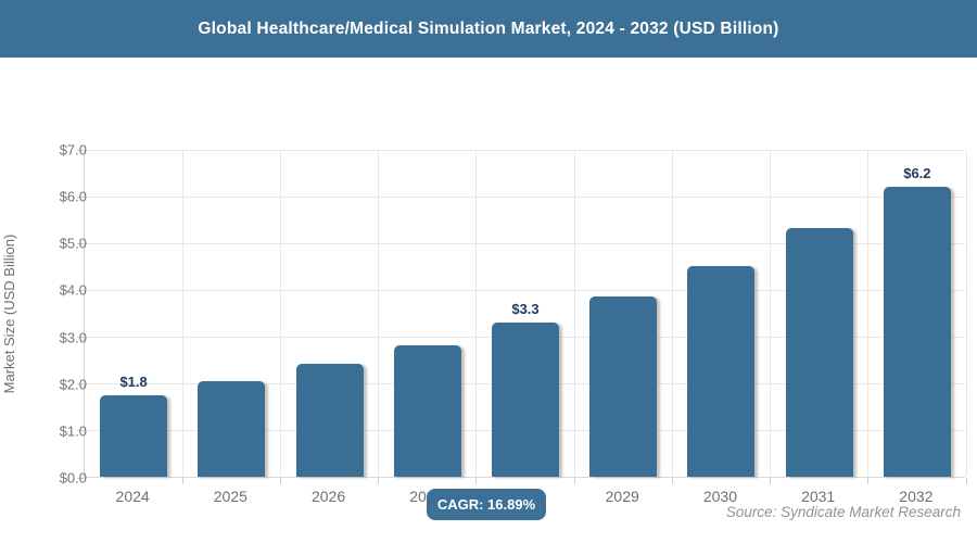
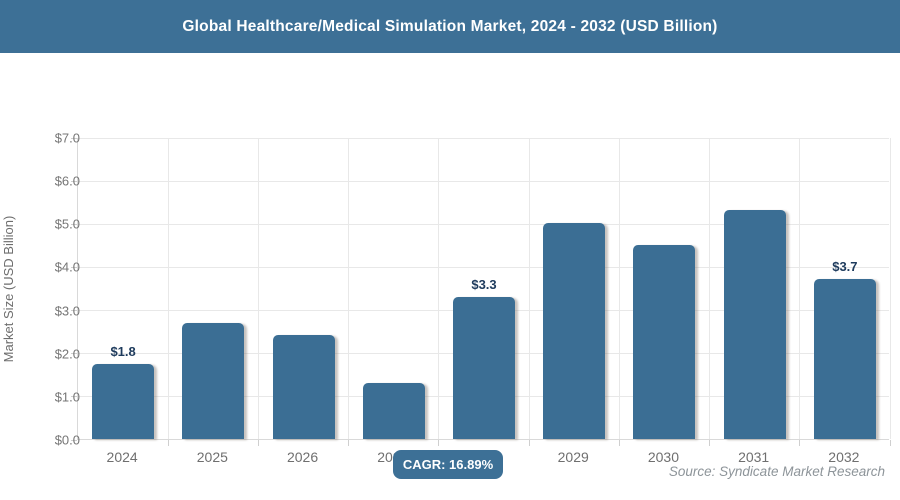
2025: $2.0 -> $2.7
2027: $2.8 -> $1.3
2029: $3.9 -> $5.0
2032: $6.2 -> $3.7
